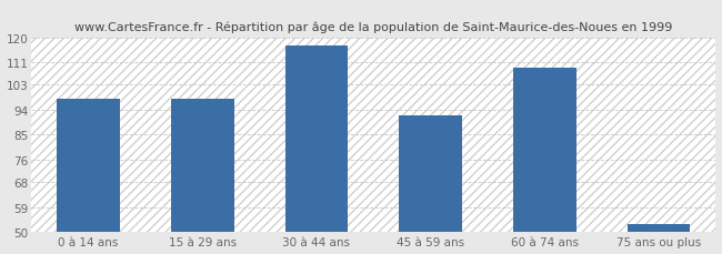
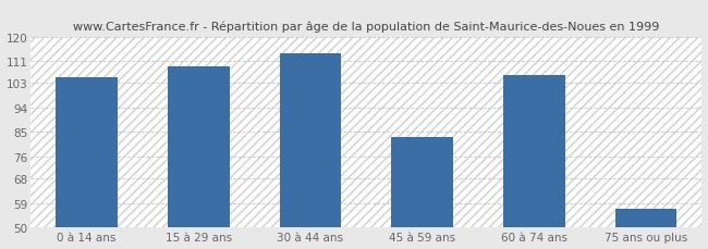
0 à 14 ans: 98 -> 105
15 à 29 ans: 98 -> 109
30 à 44 ans: 117 -> 114
45 à 59 ans: 92 -> 83
60 à 74 ans: 109 -> 106
75 ans ou plus: 53 -> 57
